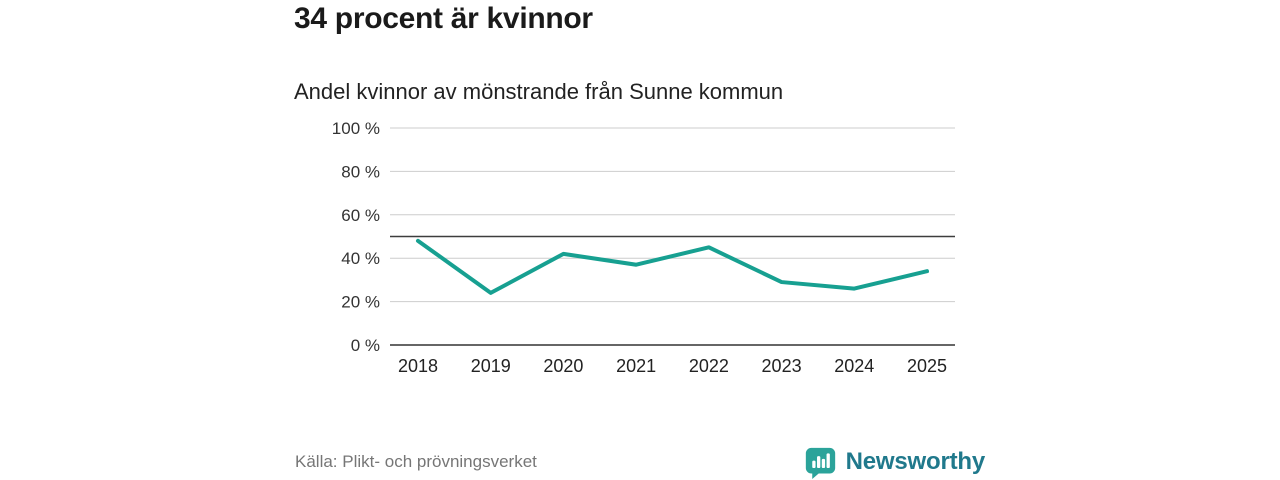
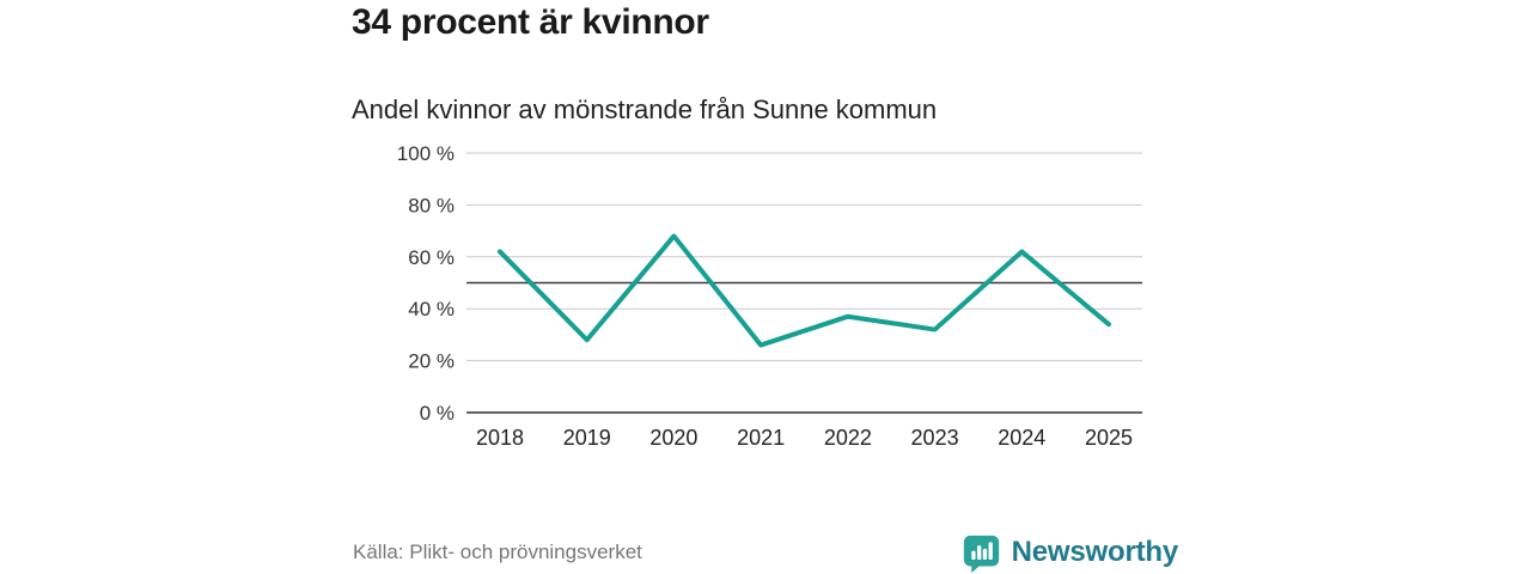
2018: 48% -> 62%
2019: 24% -> 28%
2020: 42% -> 68%
2021: 37% -> 26%
2022: 45% -> 37%
2023: 29% -> 32%
2024: 26% -> 62%
